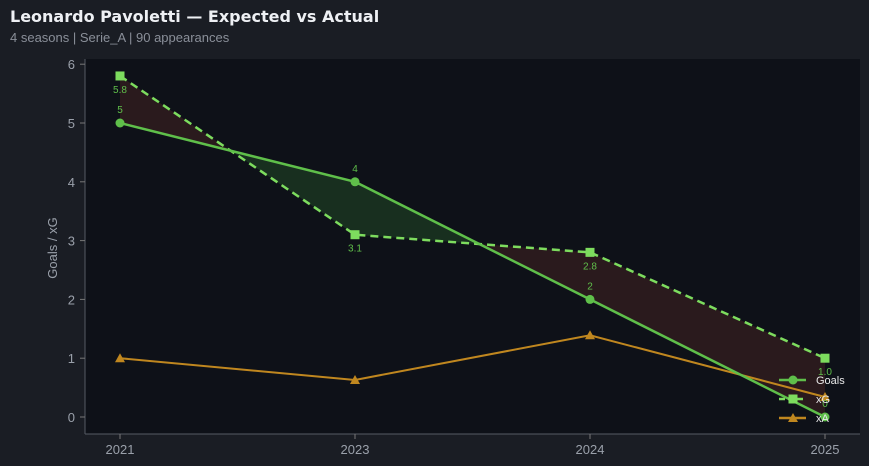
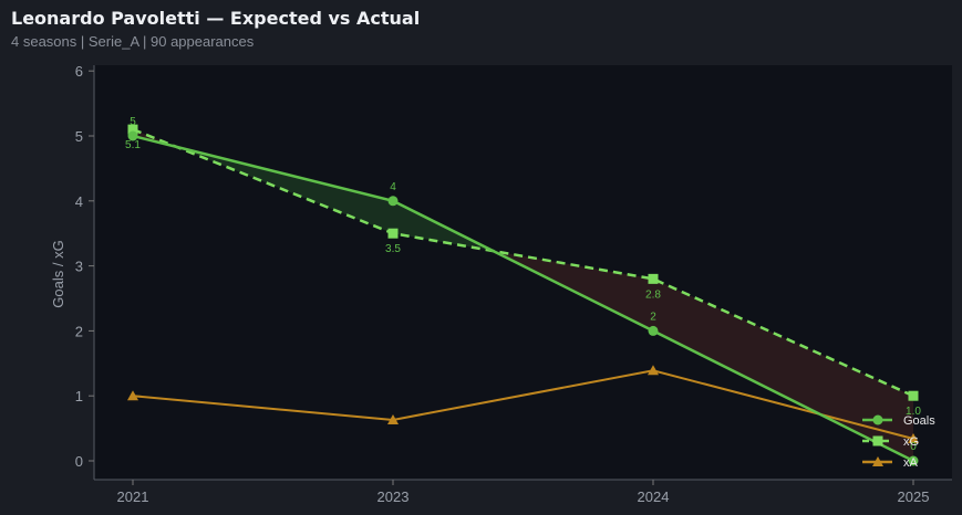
xG/2021: 5.8 -> 5.1
xG/2023: 3.1 -> 3.5
